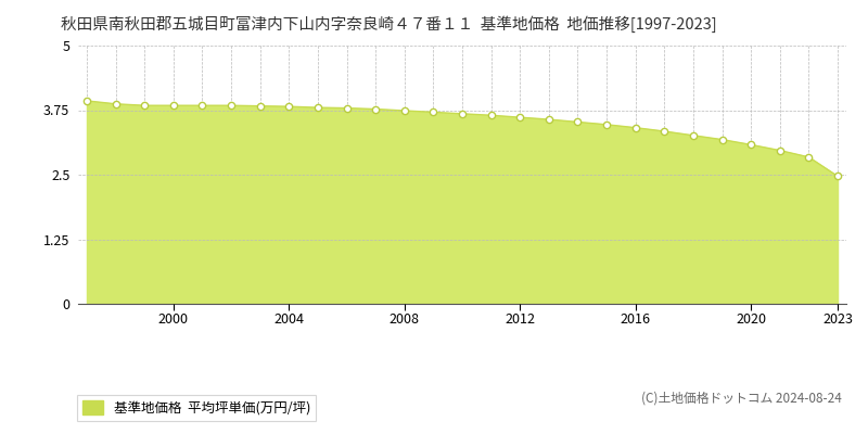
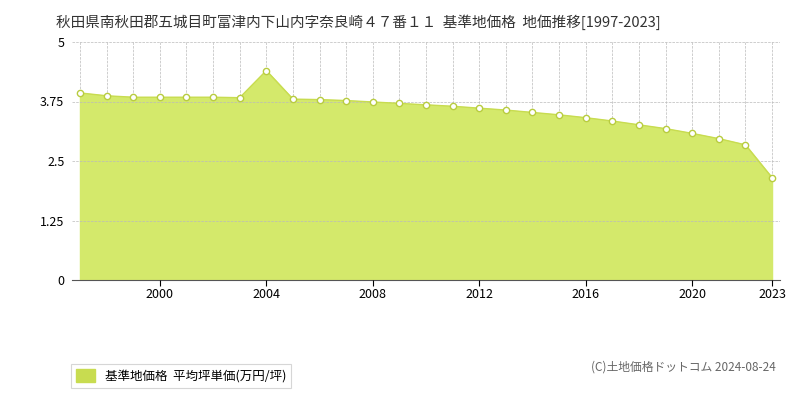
2004: 3.82 -> 4.40
2023: 2.47 -> 2.15
